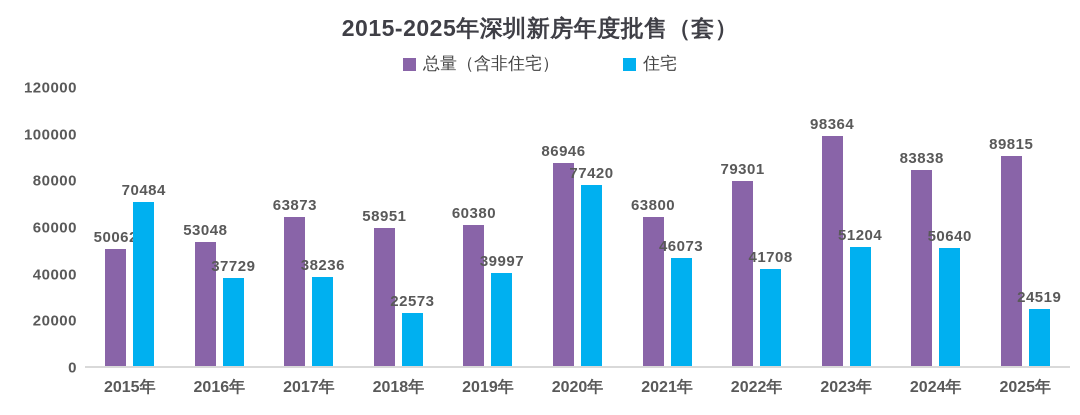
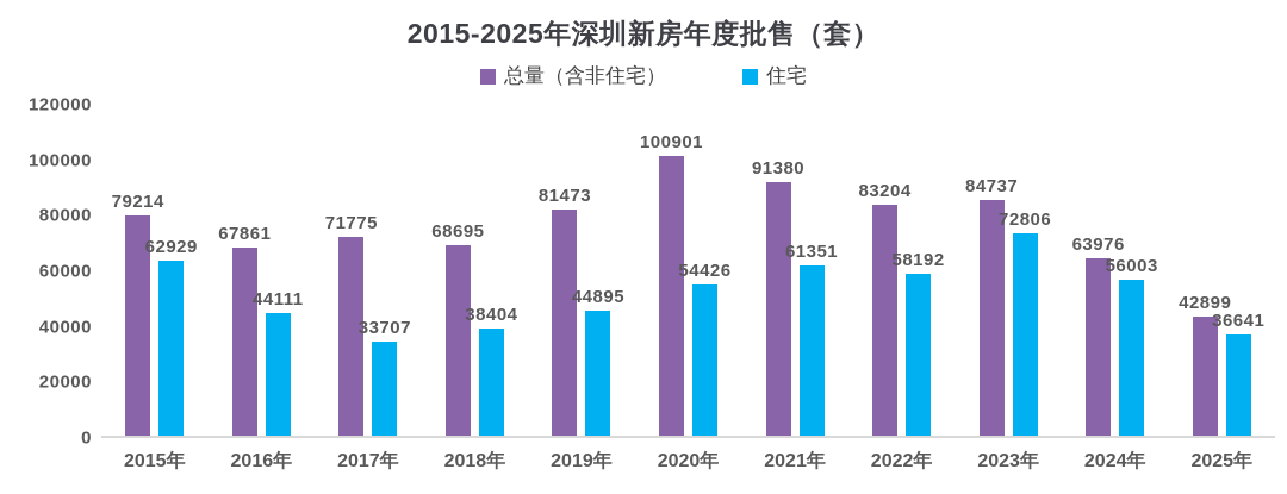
总量（含非住宅）/2015年: 50062 -> 79214
住宅/2015年: 70484 -> 62929
总量（含非住宅）/2016年: 53048 -> 67861
住宅/2016年: 37729 -> 44111
总量（含非住宅）/2017年: 63873 -> 71775
住宅/2017年: 38236 -> 33707
总量（含非住宅）/2018年: 58951 -> 68695
住宅/2018年: 22573 -> 38404
总量（含非住宅）/2019年: 60380 -> 81473
住宅/2019年: 39997 -> 44895
总量（含非住宅）/2020年: 86946 -> 100901
住宅/2020年: 77420 -> 54426
总量（含非住宅）/2021年: 63800 -> 91380
住宅/2021年: 46073 -> 61351
总量（含非住宅）/2022年: 79301 -> 83204
住宅/2022年: 41708 -> 58192
总量（含非住宅）/2023年: 98364 -> 84737
住宅/2023年: 51204 -> 72806
总量（含非住宅）/2024年: 83838 -> 63976
住宅/2024年: 50640 -> 56003
总量（含非住宅）/2025年: 89815 -> 42899
住宅/2025年: 24519 -> 36641
